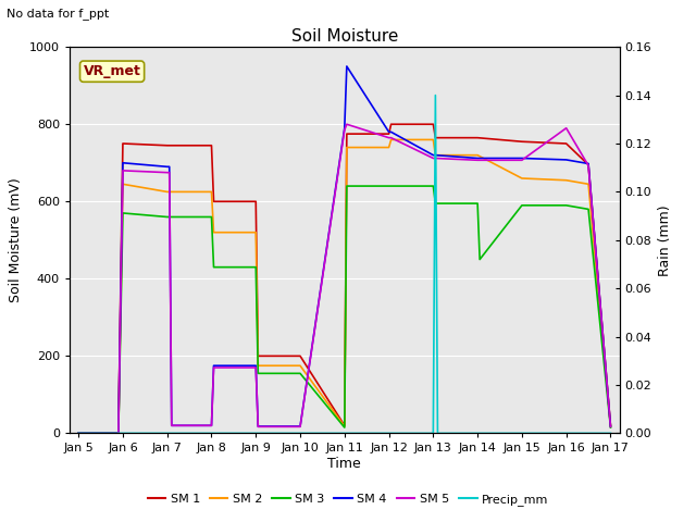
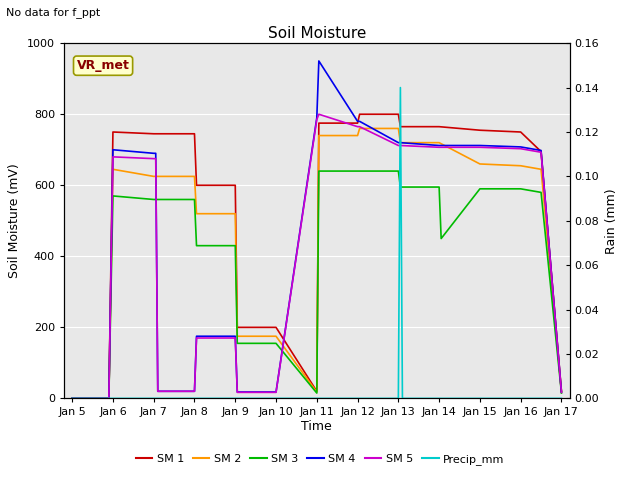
SM 5/Jan 16: 790 -> 703
